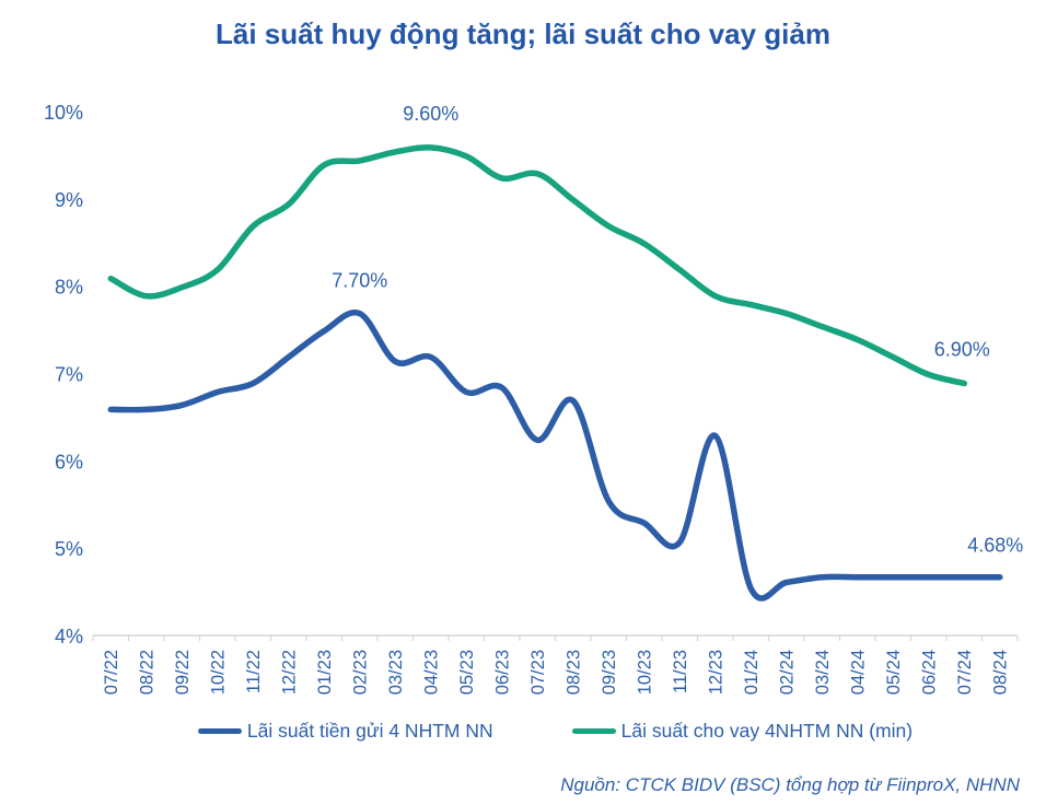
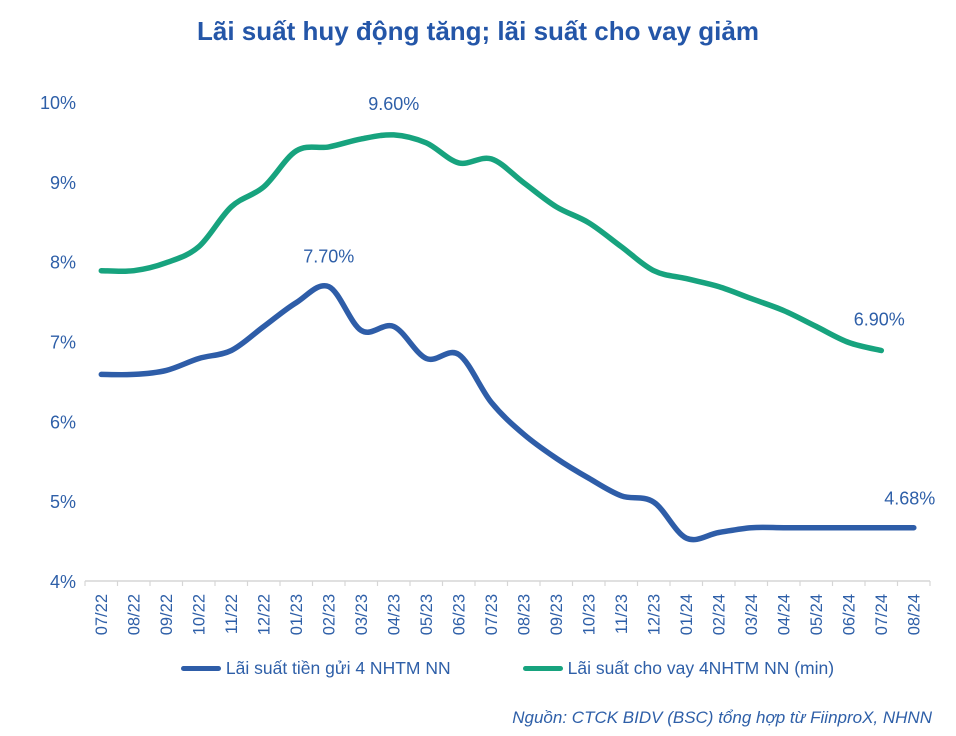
Lãi suất cho vay 4NHTM NN (min)/07/22: 8.1% -> 7.9%
Lãi suất tiền gửi 4 NHTM NN/08/23: 6.7% -> 5.8%
Lãi suất tiền gửi 4 NHTM NN/12/23: 6.3% -> 5.0%
